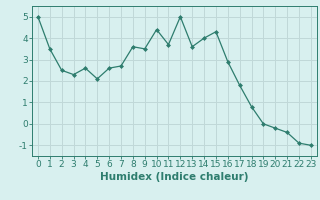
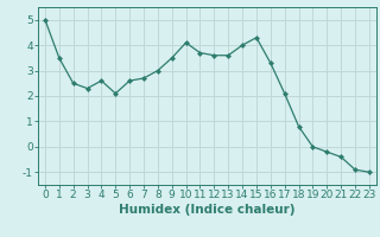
8: 3.6 -> 3.0
10: 4.4 -> 4.1
12: 5.0 -> 3.6
16: 2.9 -> 3.3
17: 1.8 -> 2.1
